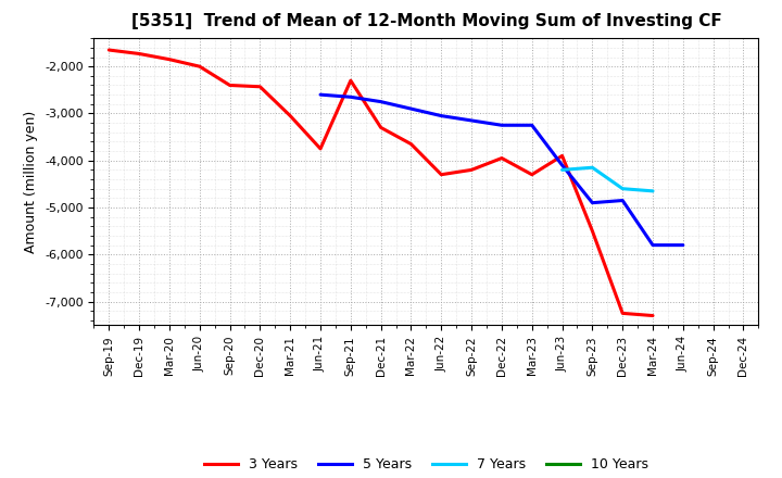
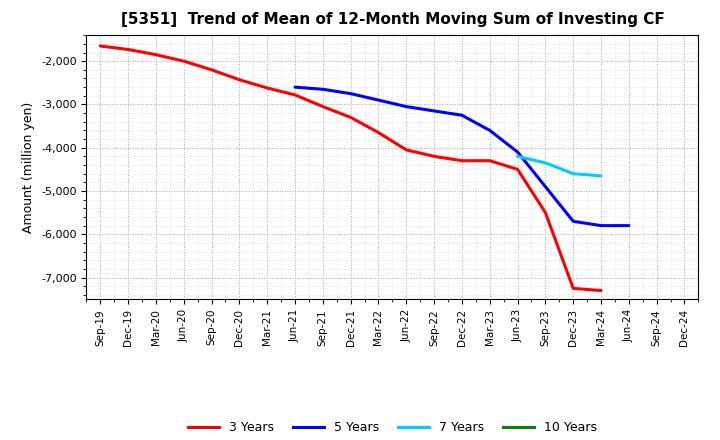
3 Years/Sep-20: -2,400 -> -2,200
3 Years/Mar-21: -3,050 -> -2,620
3 Years/Jun-21: -3,750 -> -2,780
3 Years/Sep-21: -2,300 -> -3,050
3 Years/Jun-22: -4,300 -> -4,050
3 Years/Dec-22: -3,950 -> -4,300
5 Years/Mar-23: -3,250 -> -3,600
3 Years/Jun-23: -3,900 -> -4,500
7 Years/Sep-23: -4,150 -> -4,350
5 Years/Dec-23: -4,850 -> -5,700
